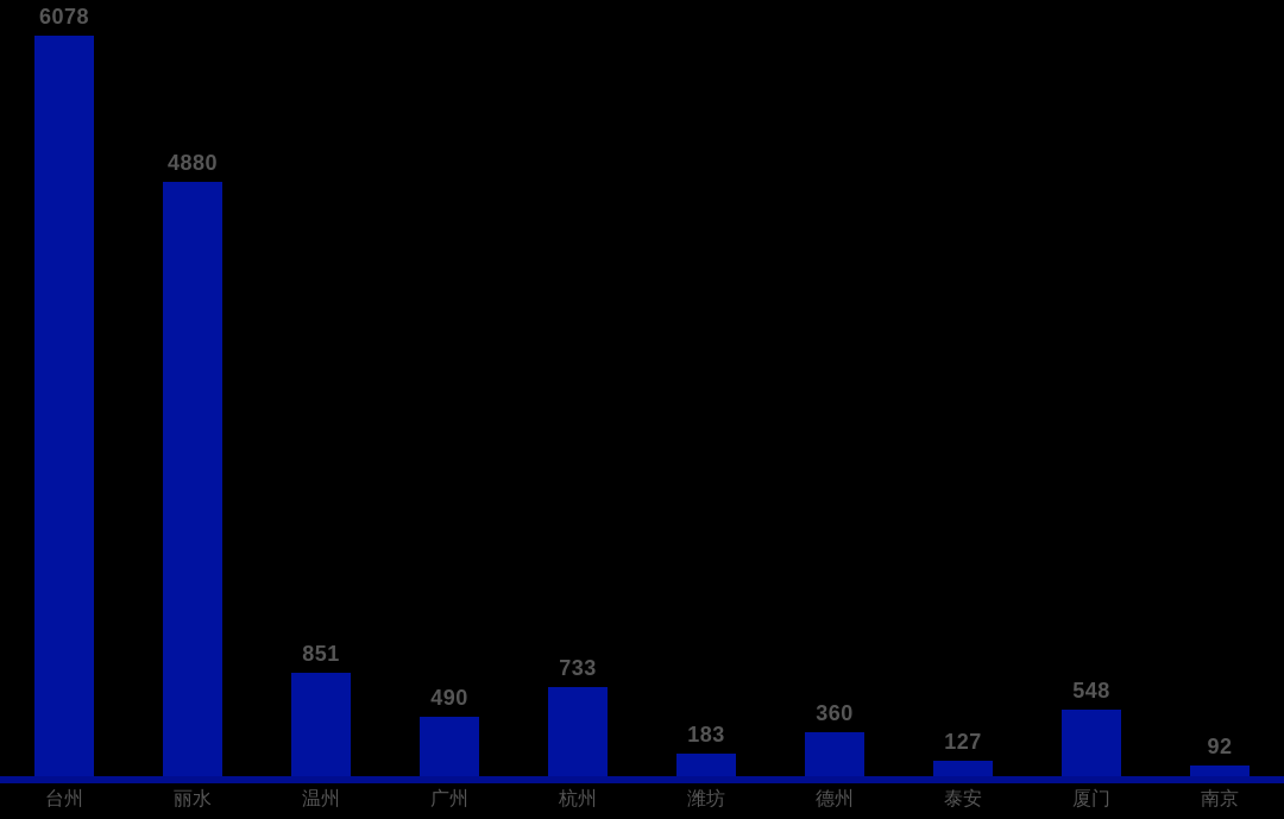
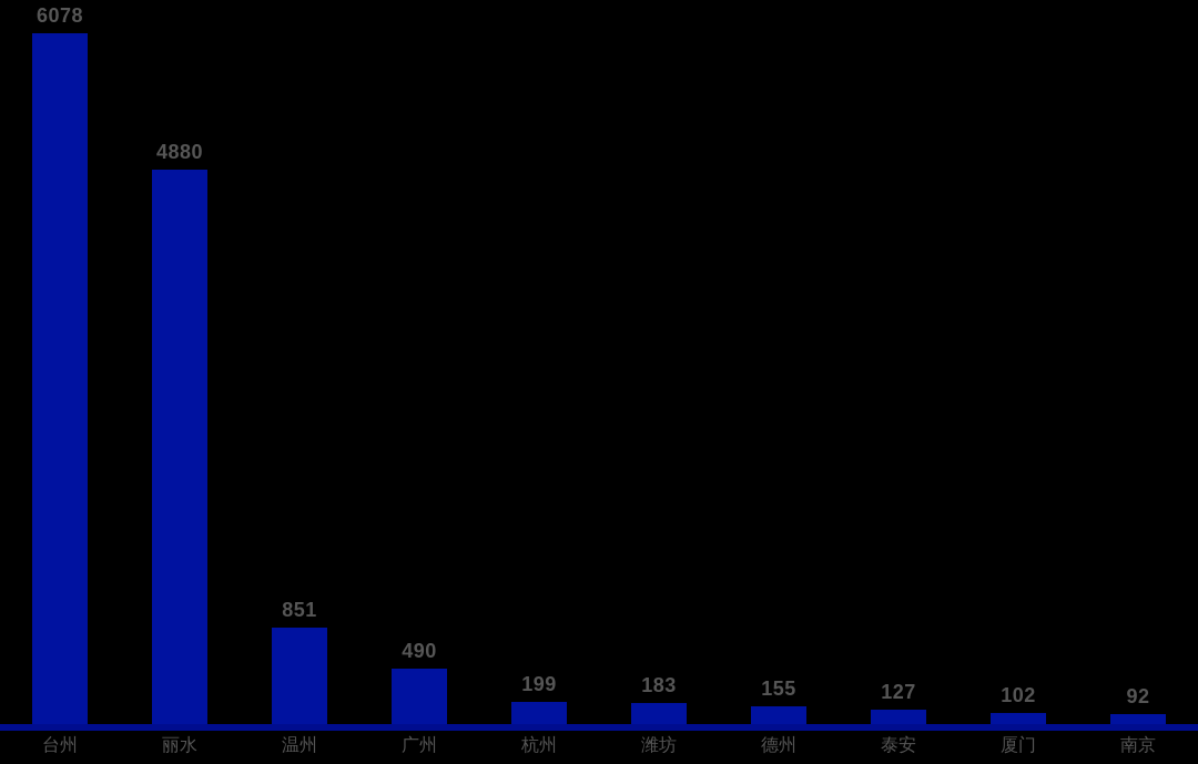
杭州: 733 -> 199
德州: 360 -> 155
厦门: 548 -> 102
